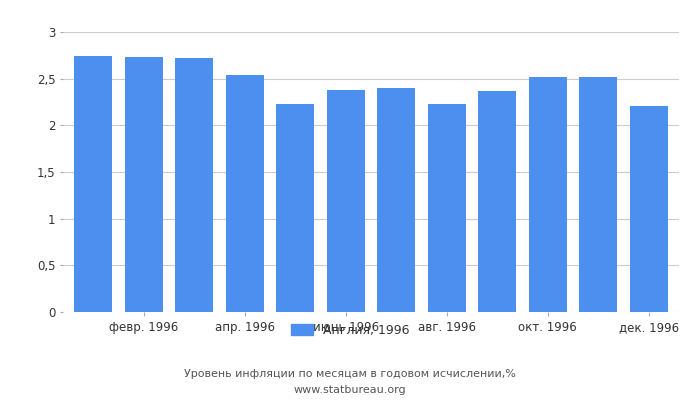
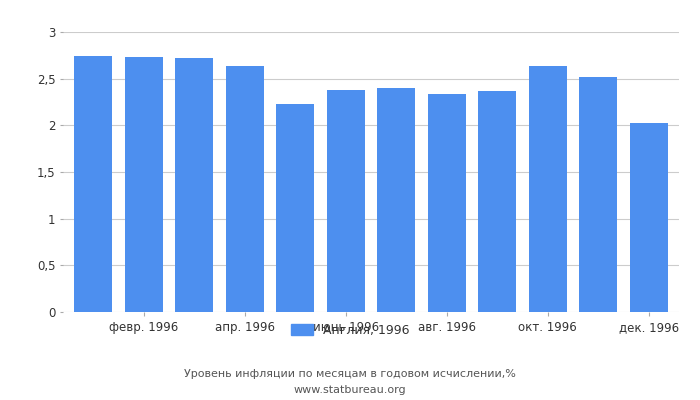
апр. 1996: 2,54 -> 2,64
авг. 1996: 2,23 -> 2,34
окт. 1996: 2,52 -> 2,64
дек. 1996: 2,21 -> 2,02
